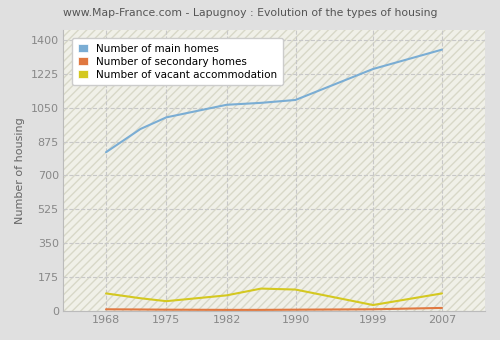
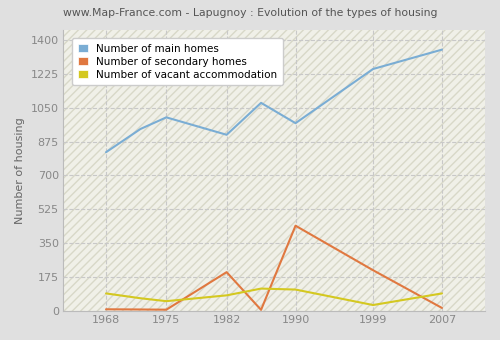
Number of main homes/1982: 1060 -> 910
Number of secondary homes/1982: 0 -> 200
Number of main homes/1990: 1090 -> 970
Number of secondary homes/1990: 10 -> 440
Number of secondary homes/1999: 10 -> 210
